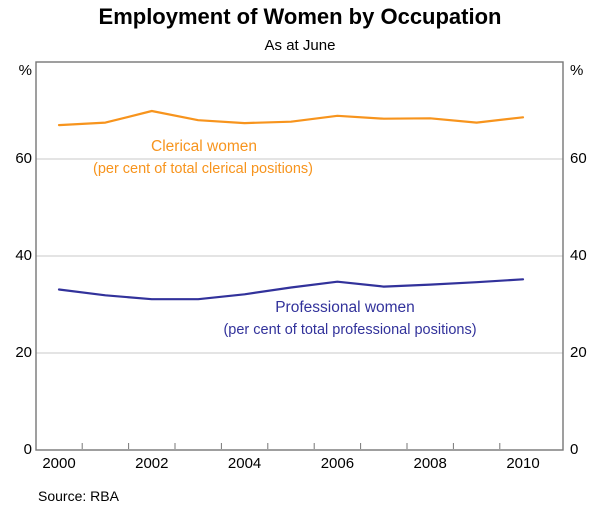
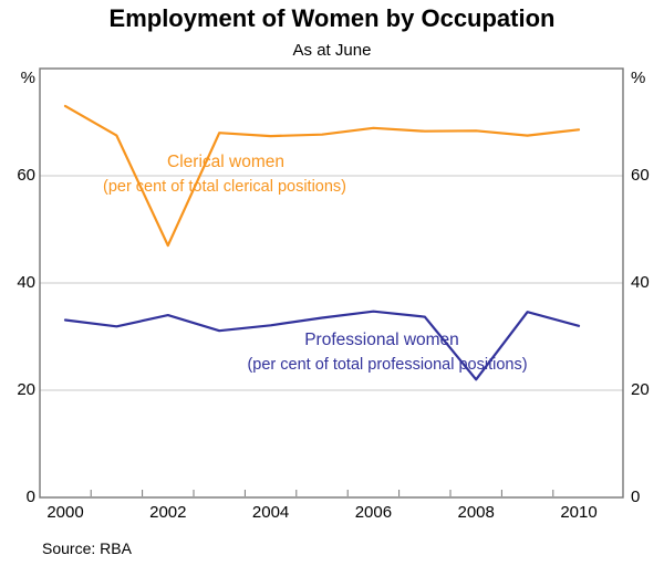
Clerical women/2000: 67 -> 73
Clerical women/2002: 70 -> 47
Professional women/2002: 31 -> 34
Professional women/2008: 34 -> 22
Professional women/2010: 35 -> 32
